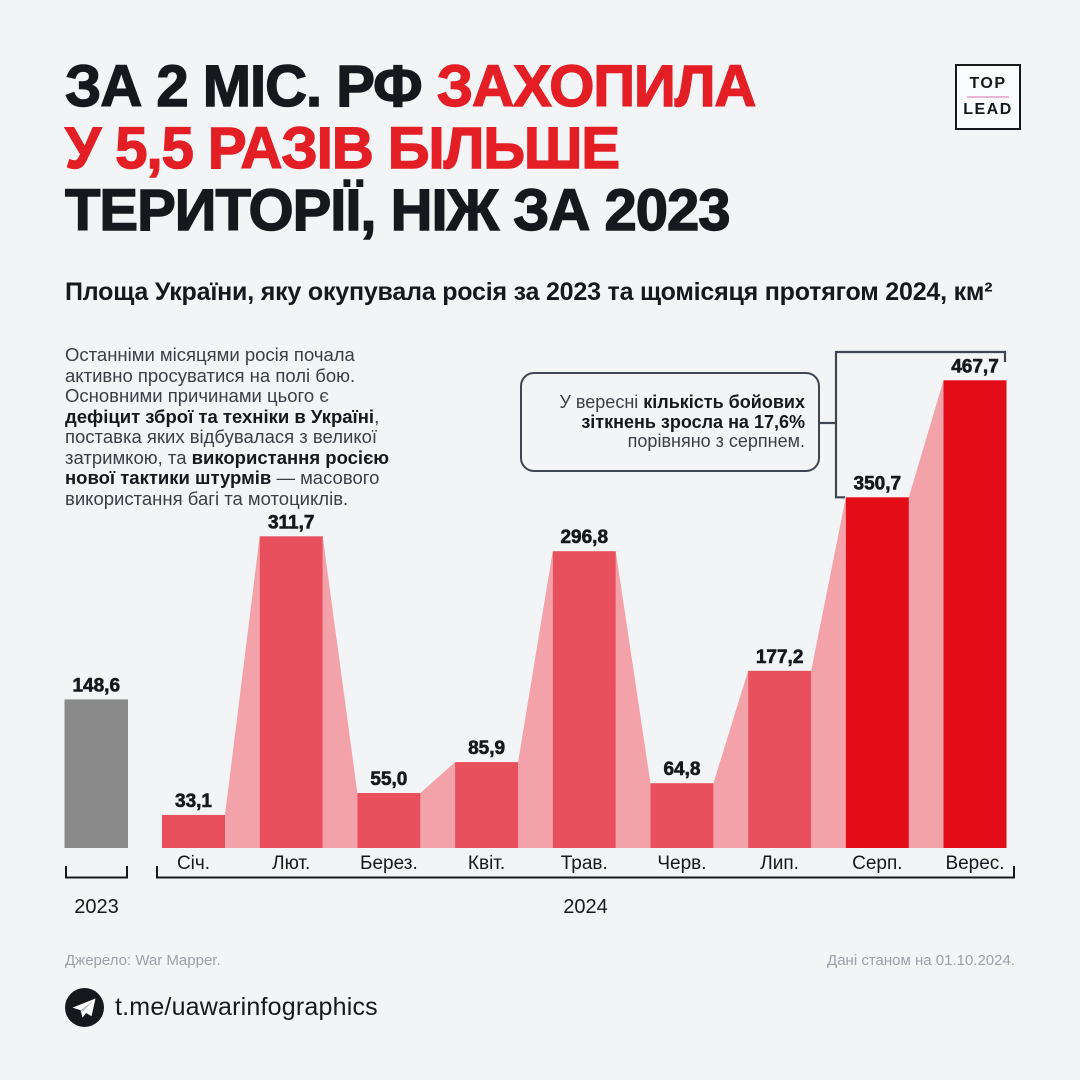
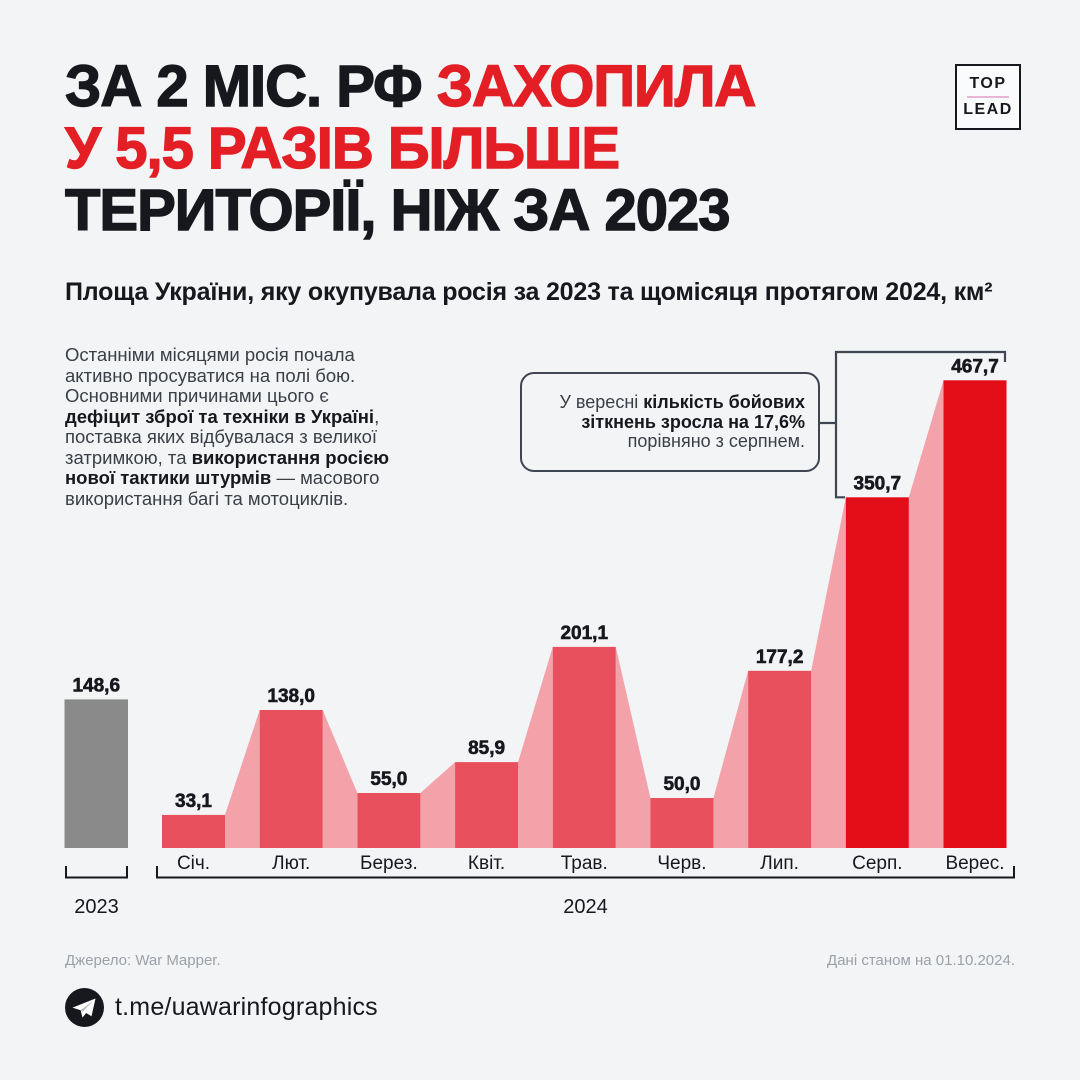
Лют.: 311,7 -> 138,0
Трав.: 296,8 -> 201,1
Черв.: 64,8 -> 50,0
